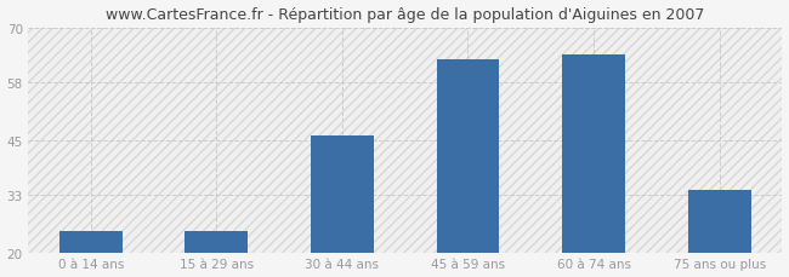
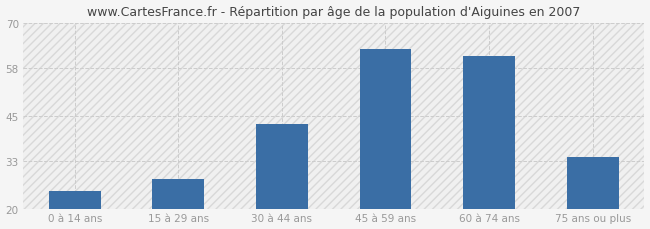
15 à 29 ans: 25 -> 28
30 à 44 ans: 46 -> 43
60 à 74 ans: 64 -> 61
